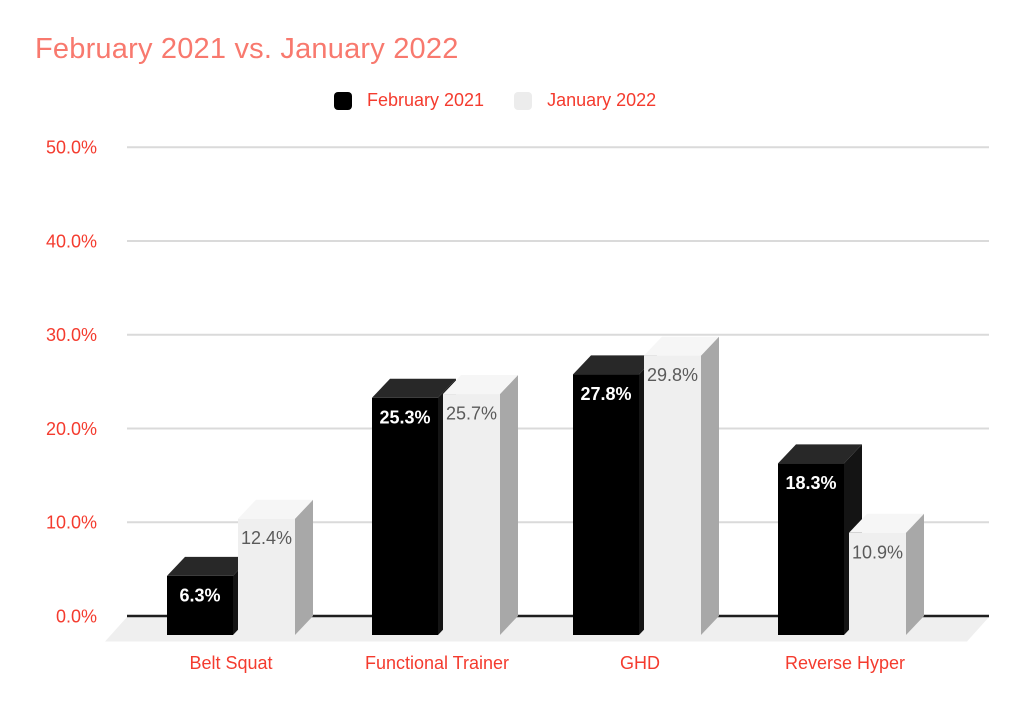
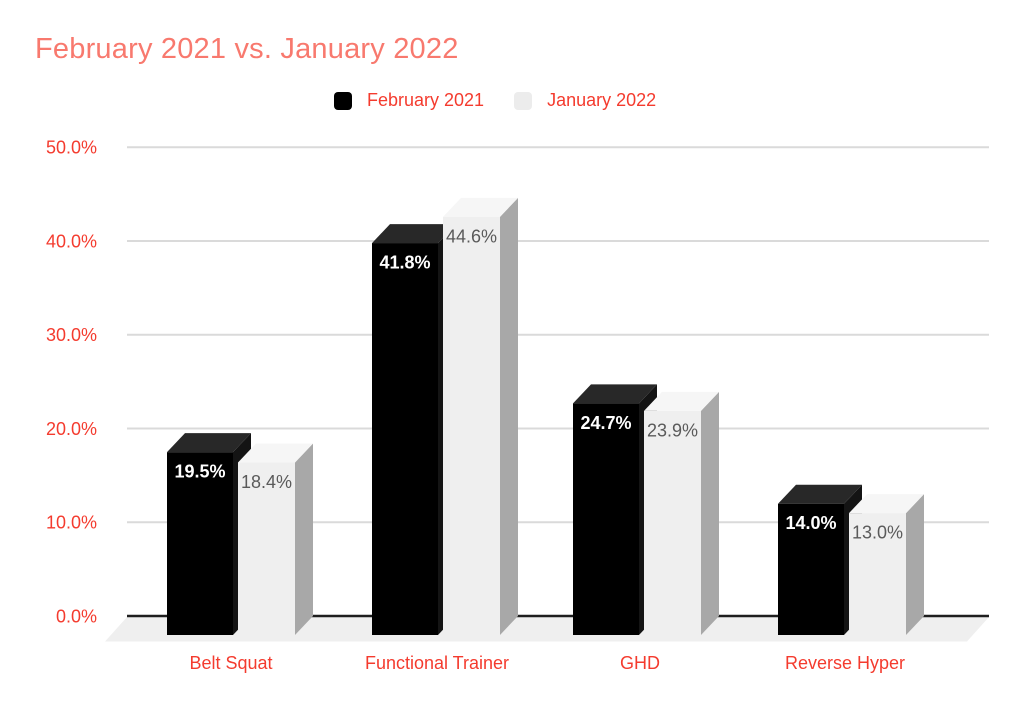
February 2021/Belt Squat: 6.3% -> 19.5%
January 2022/Belt Squat: 12.4% -> 18.4%
February 2021/Functional Trainer: 25.3% -> 41.8%
January 2022/Functional Trainer: 25.7% -> 44.6%
February 2021/GHD: 27.8% -> 24.7%
January 2022/GHD: 29.8% -> 23.9%
February 2021/Reverse Hyper: 18.3% -> 14.0%
January 2022/Reverse Hyper: 10.9% -> 13.0%
